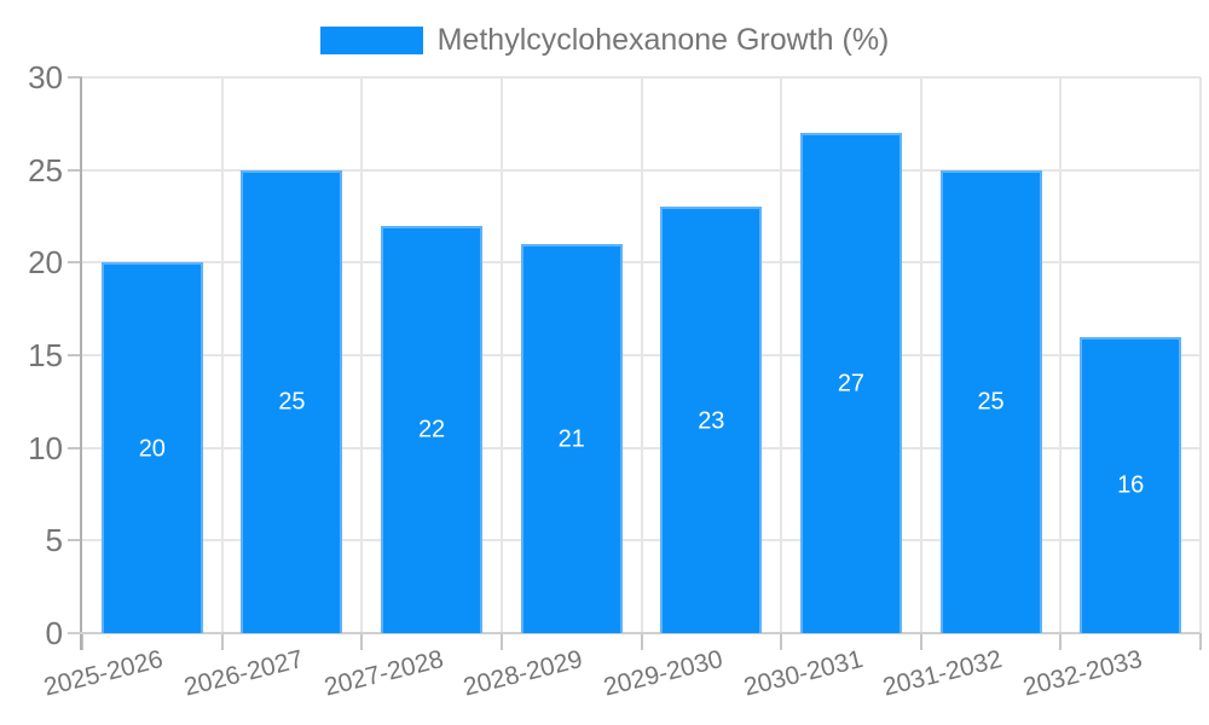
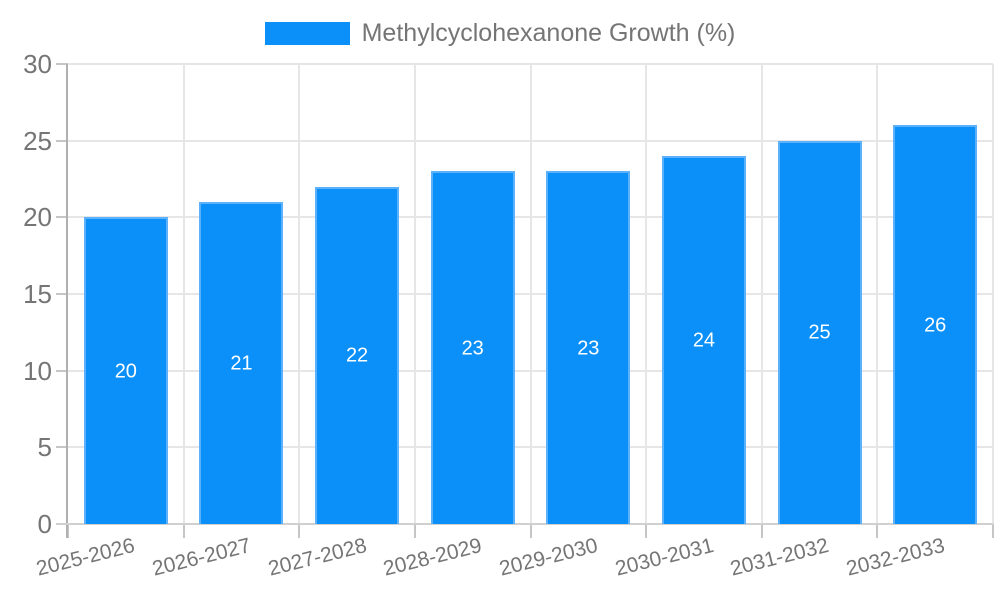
2026-2027: 25 -> 21
2028-2029: 21 -> 23
2030-2031: 27 -> 24
2032-2033: 16 -> 26
